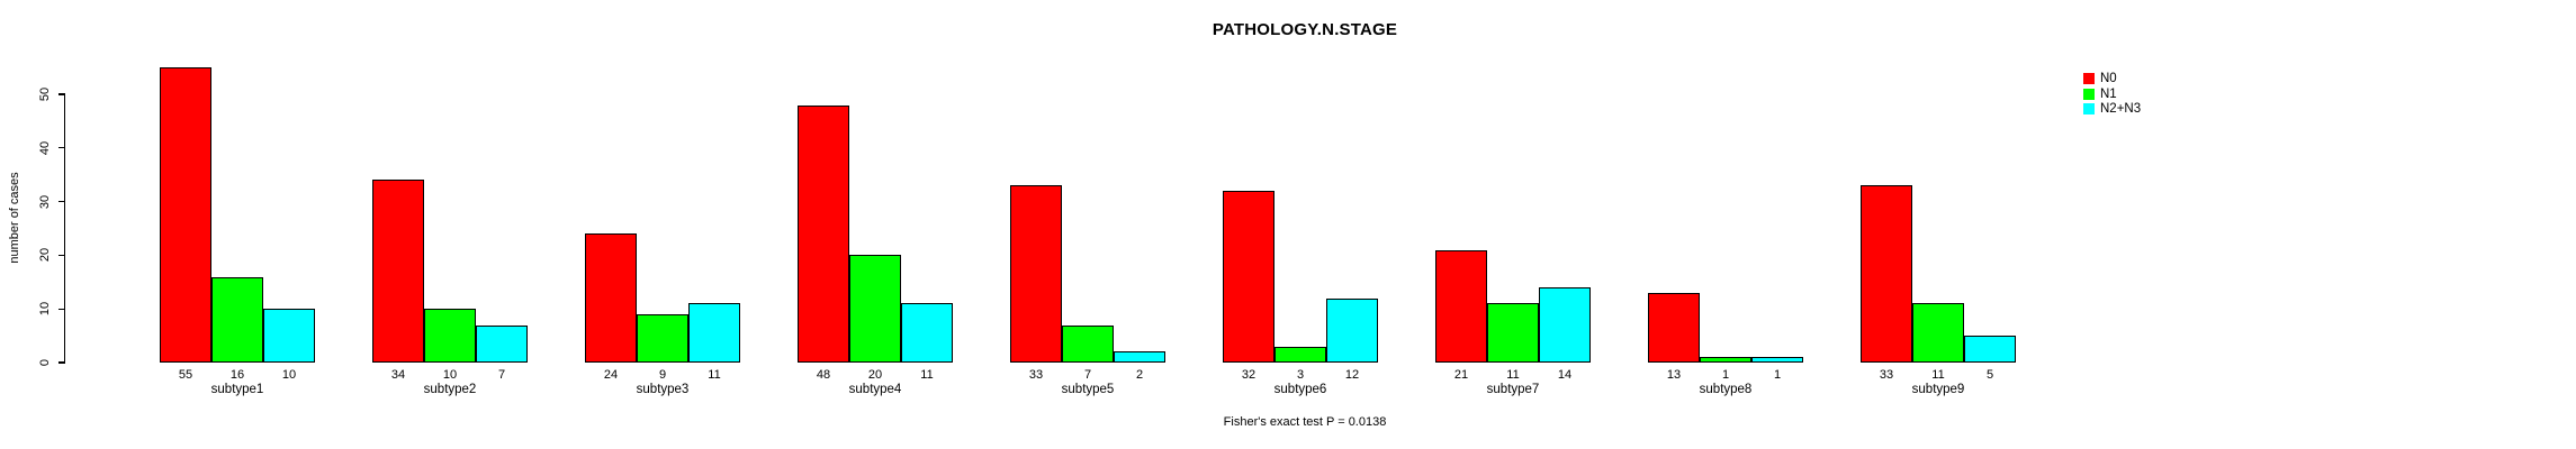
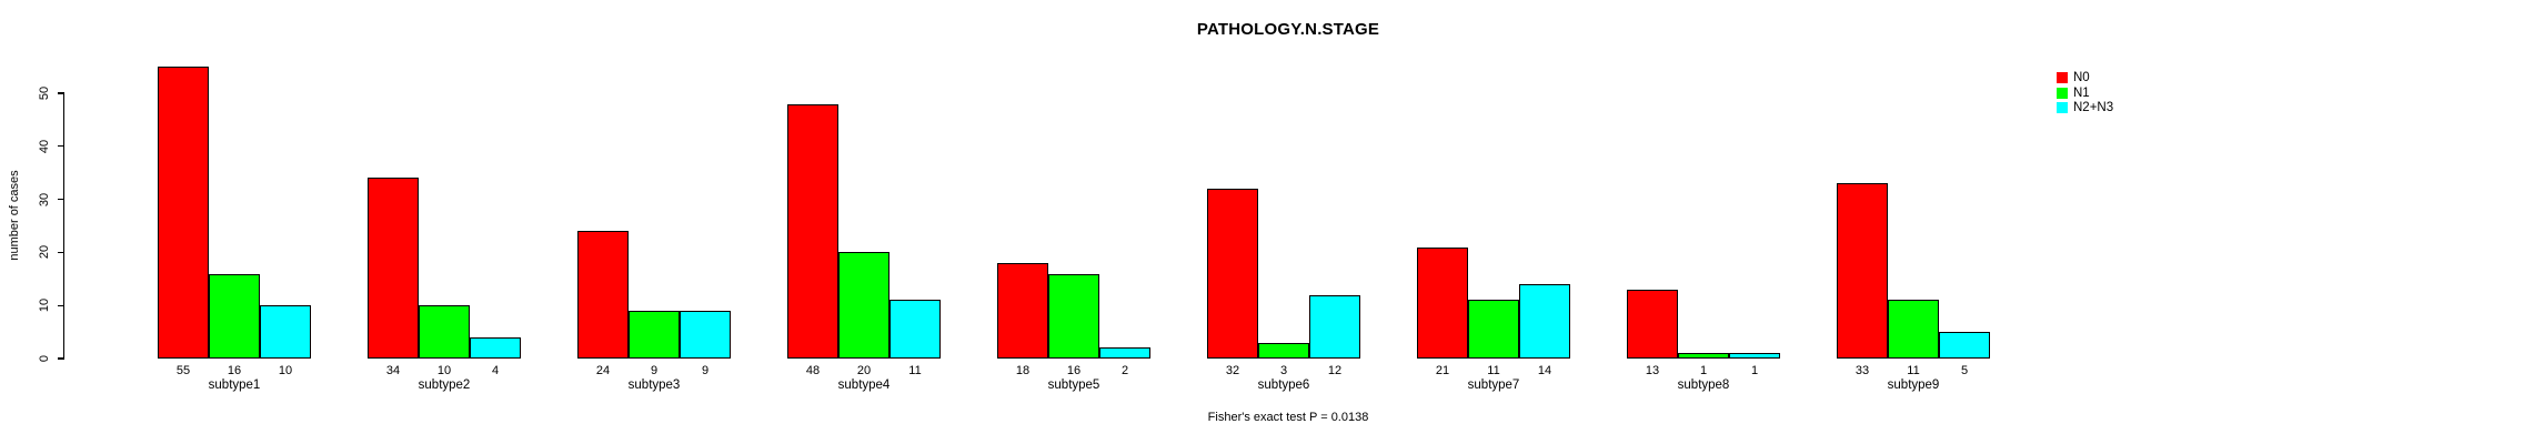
N2+N3/subtype2: 7 -> 4
N2+N3/subtype3: 11 -> 9
N0/subtype5: 33 -> 18
N1/subtype5: 7 -> 16
